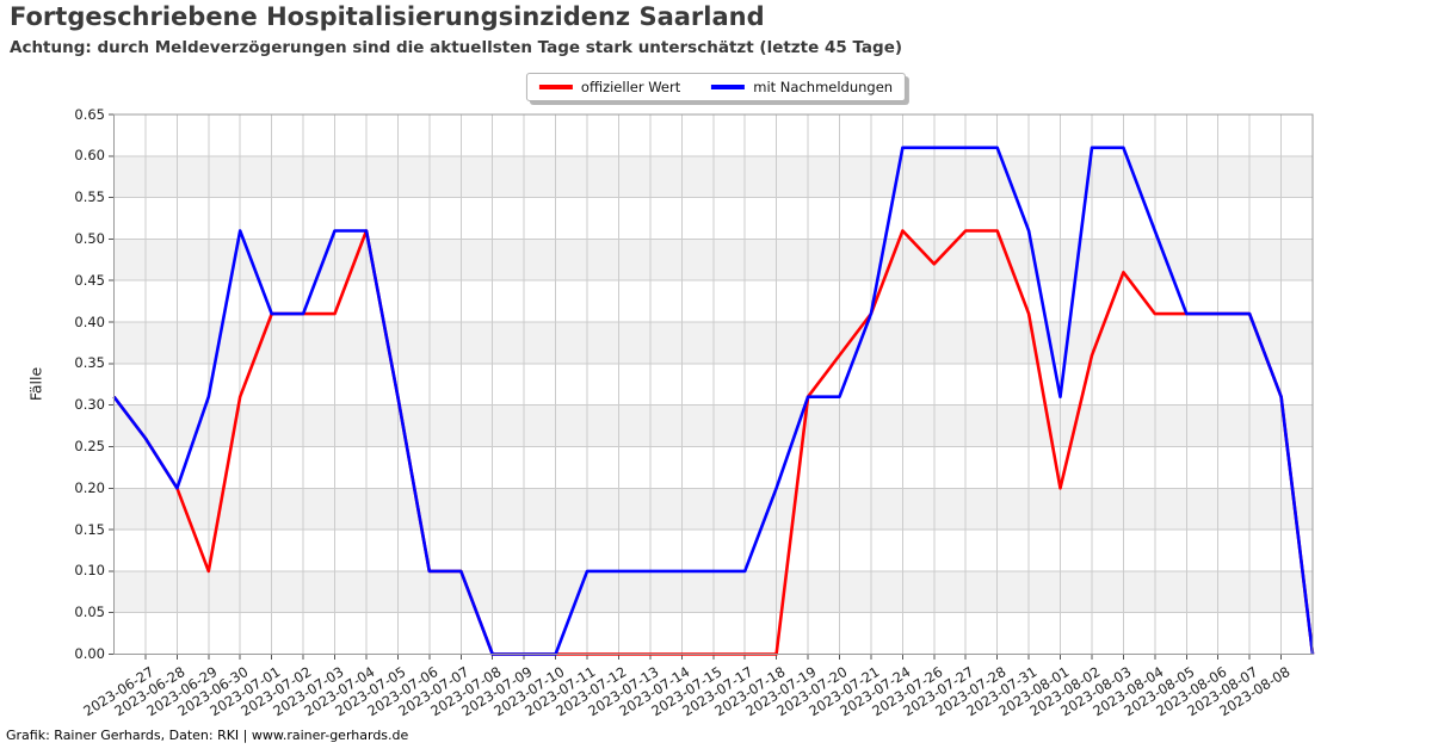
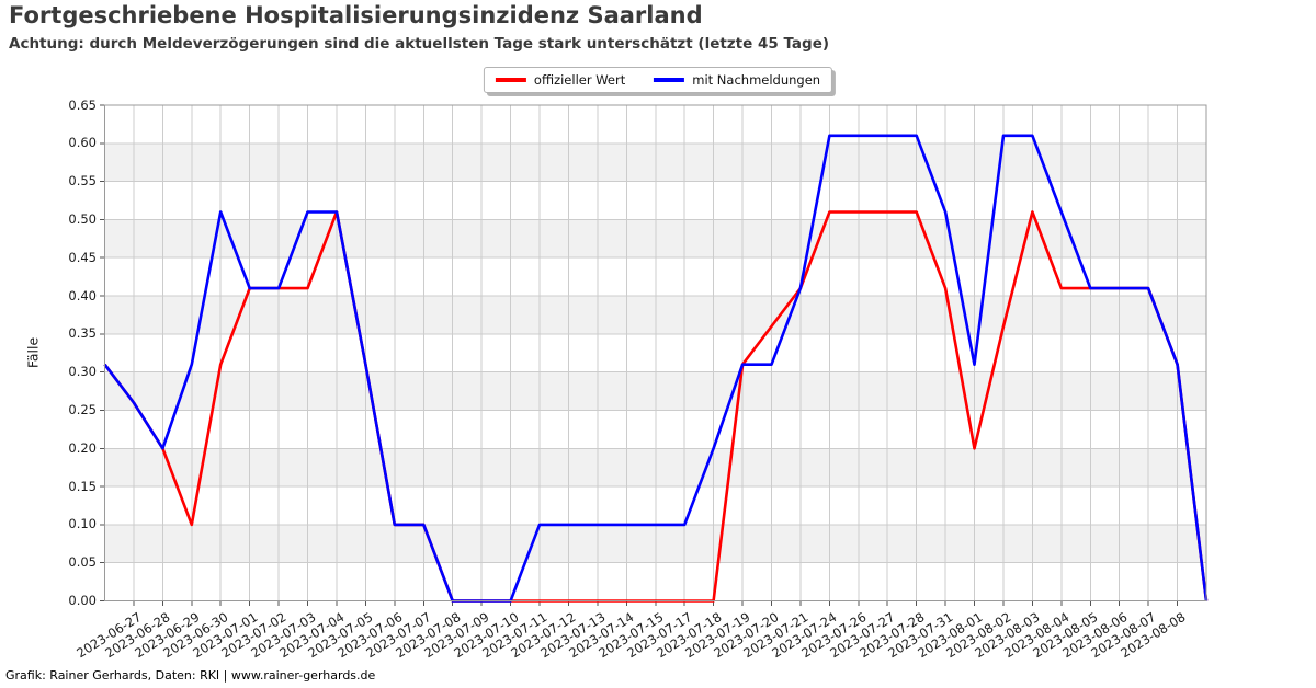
offizieller Wert/2023-07-26: 0.47 -> 0.51
offizieller Wert/2023-08-03: 0.46 -> 0.51
